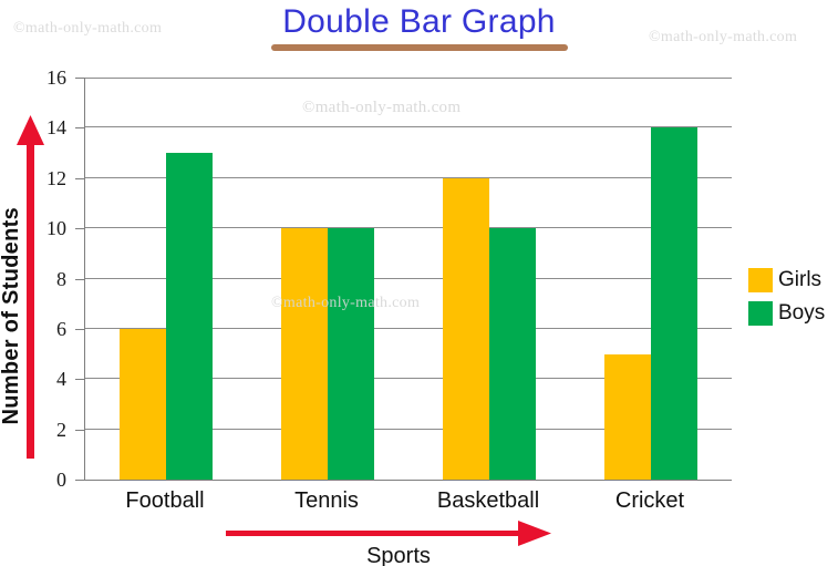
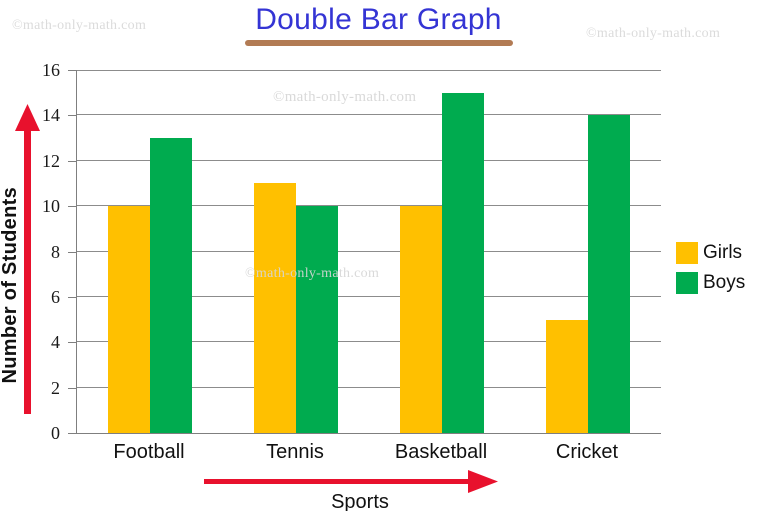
Girls/Football: 6 -> 10
Girls/Tennis: 10 -> 11
Girls/Basketball: 12 -> 10
Boys/Basketball: 10 -> 15
